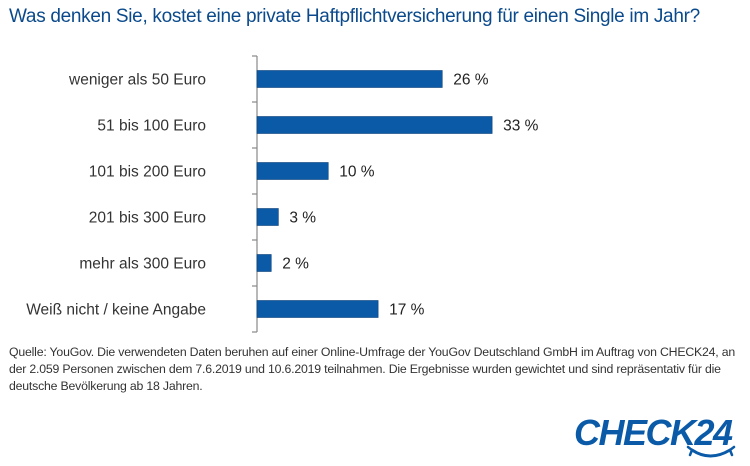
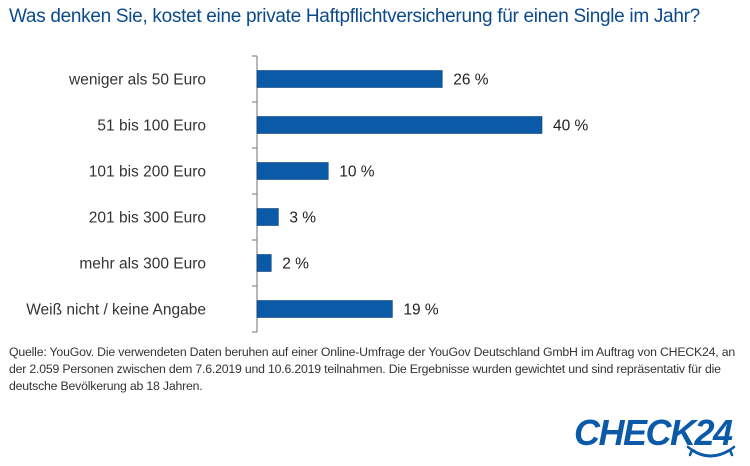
51 bis 100 Euro: 33 -> 40
Weiß nicht / keine Angabe: 17 -> 19
